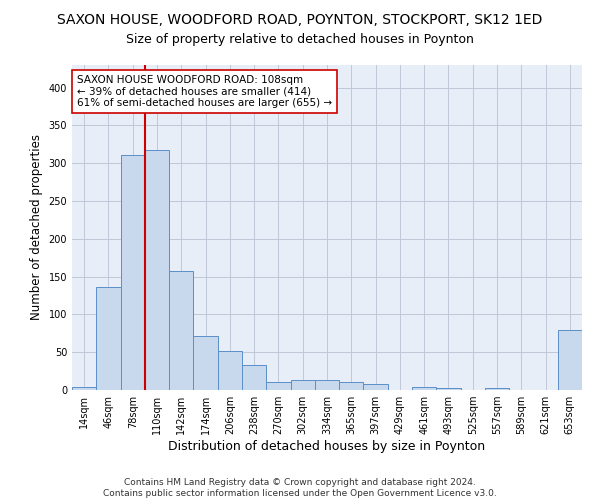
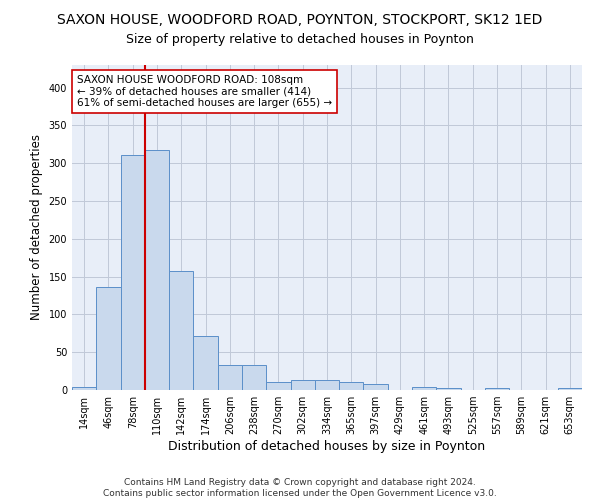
206sqm: 52 -> 33
653sqm: 80 -> 3
